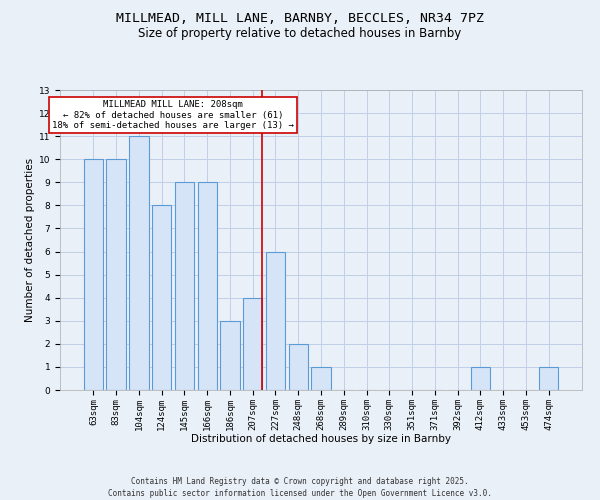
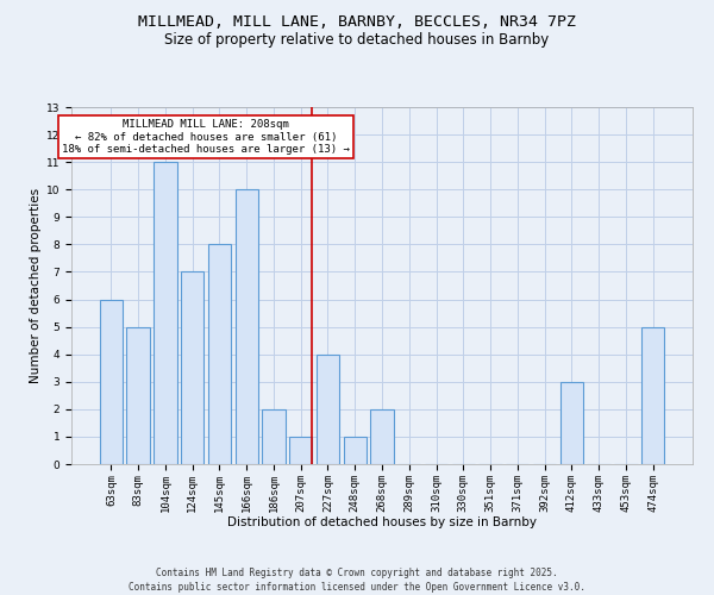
63sqm: 10 -> 6
83sqm: 10 -> 5
124sqm: 8 -> 7
145sqm: 9 -> 8
166sqm: 9 -> 10
186sqm: 3 -> 2
207sqm: 4 -> 1
227sqm: 6 -> 4
248sqm: 2 -> 1
268sqm: 1 -> 2
412sqm: 1 -> 3
474sqm: 1 -> 5
